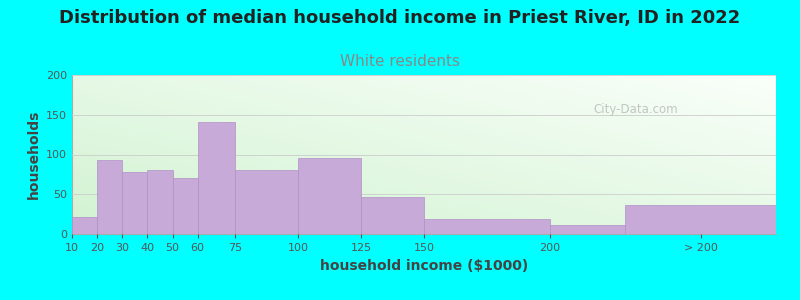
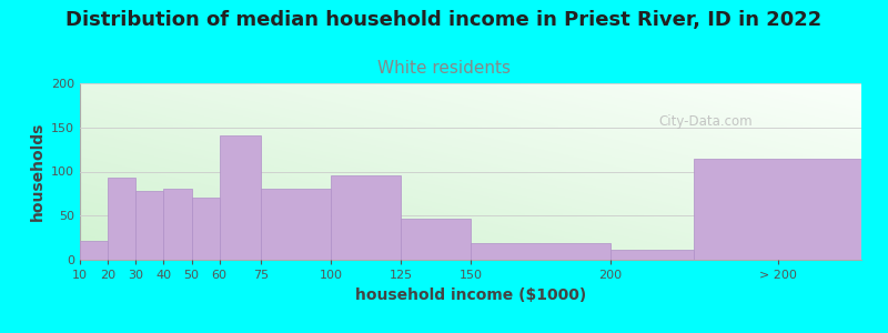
> 200: 36 -> 114
